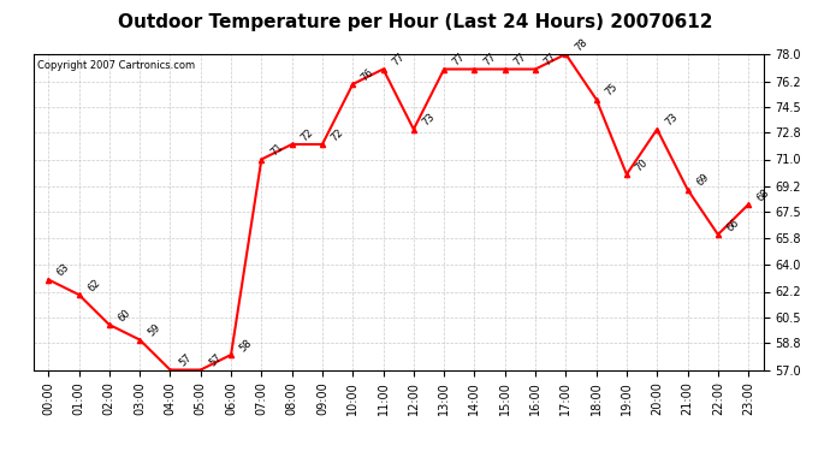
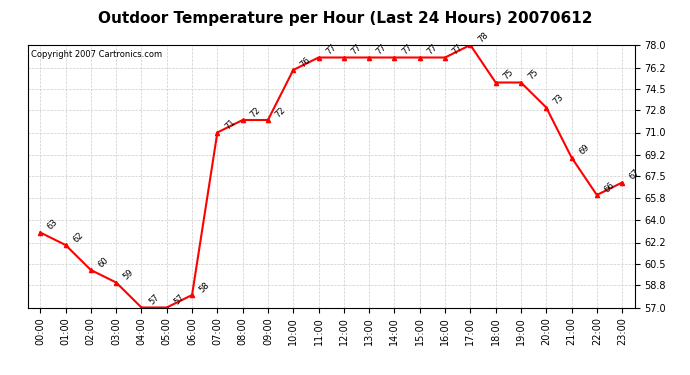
12:00: 73 -> 77
19:00: 70 -> 75
23:00: 68 -> 67
